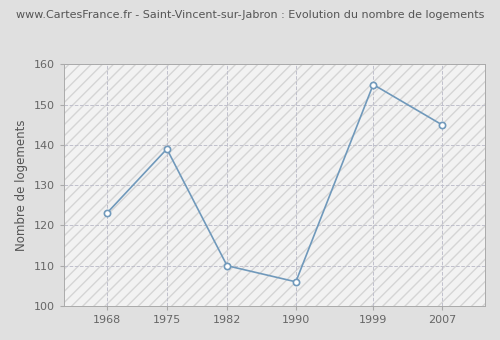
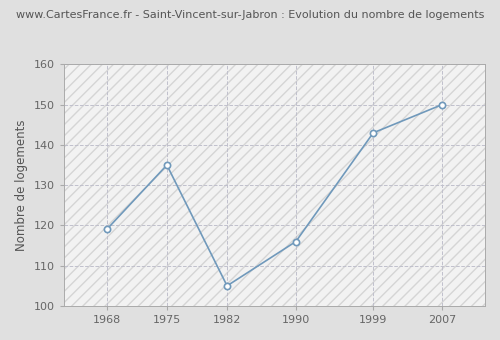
1968: 123 -> 119
1975: 139 -> 135
1982: 110 -> 105
1990: 106 -> 116
1999: 155 -> 143
2007: 145 -> 150
